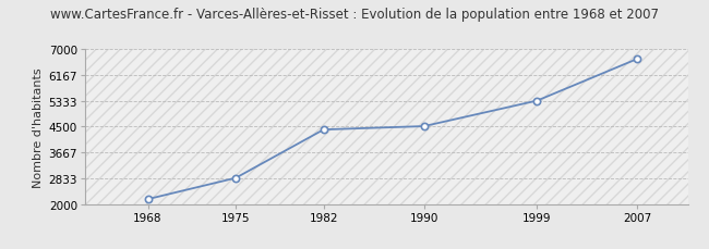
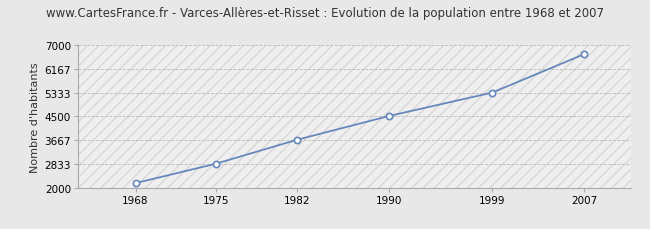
1982: 4400 -> 3670
